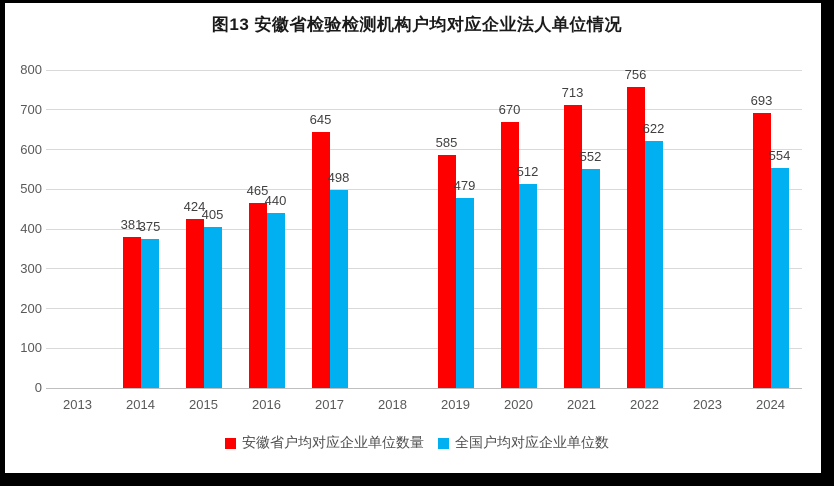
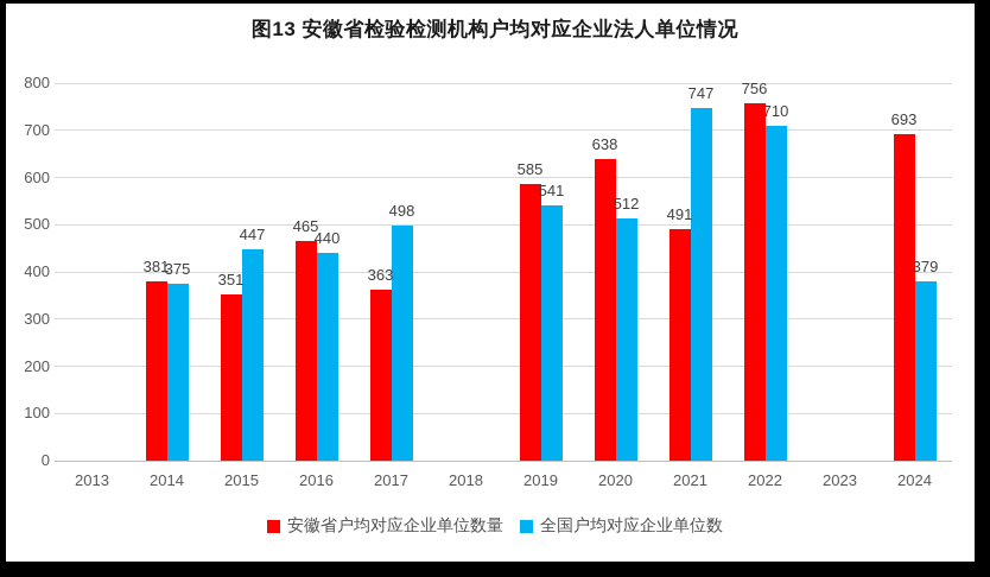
安徽省户均对应企业单位数量/2015: 424 -> 351
全国户均对应企业单位数/2015: 405 -> 447
安徽省户均对应企业单位数量/2017: 645 -> 363
全国户均对应企业单位数/2019: 479 -> 541
安徽省户均对应企业单位数量/2020: 670 -> 638
安徽省户均对应企业单位数量/2021: 713 -> 491
全国户均对应企业单位数/2021: 552 -> 747
全国户均对应企业单位数/2022: 622 -> 710
全国户均对应企业单位数/2024: 554 -> 379
